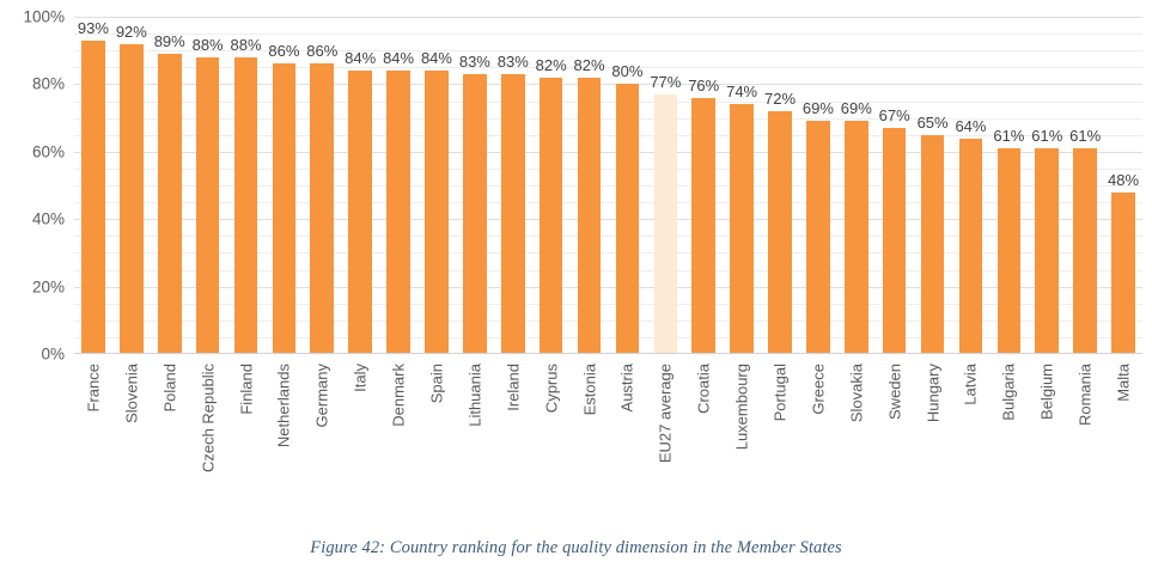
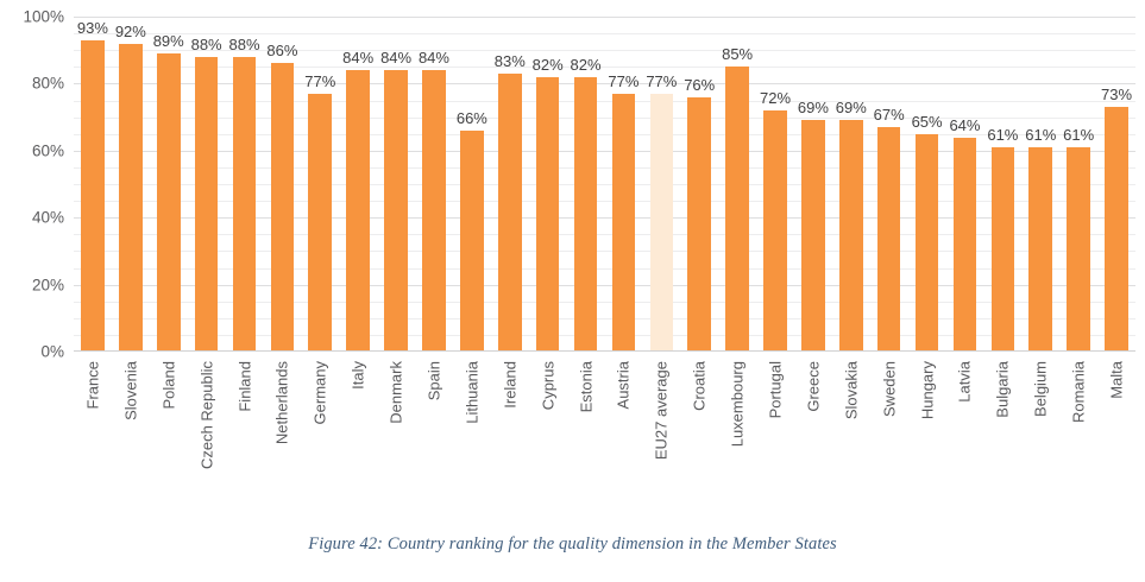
Germany: 86% -> 77%
Lithuania: 83% -> 66%
Austria: 80% -> 77%
Luxembourg: 74% -> 85%
Malta: 48% -> 73%
